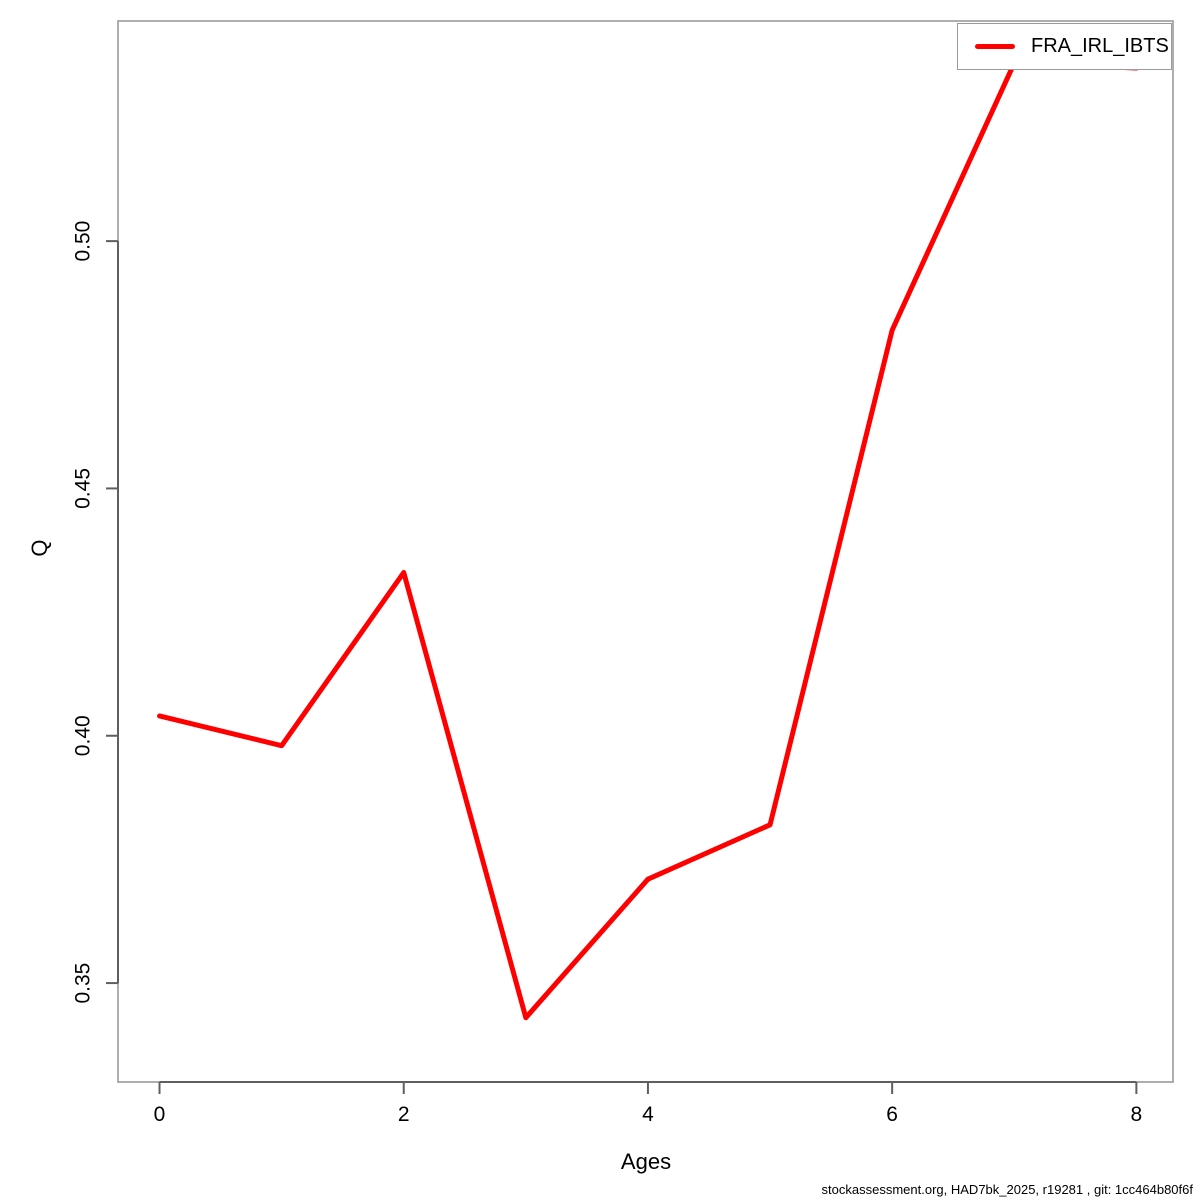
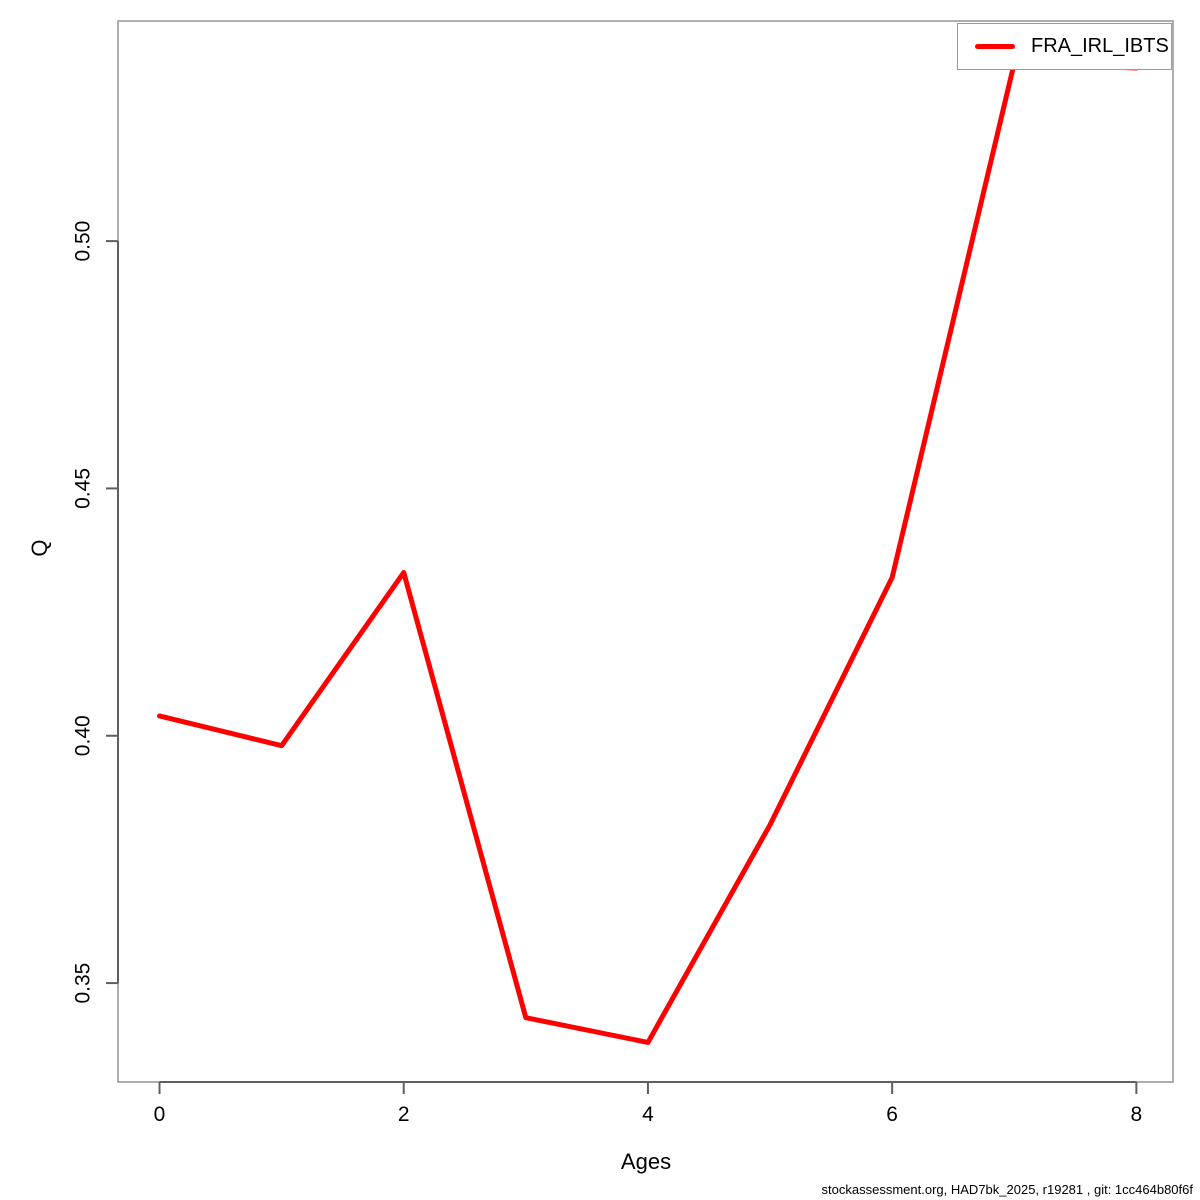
4: 0.371 -> 0.338
6: 0.482 -> 0.432
